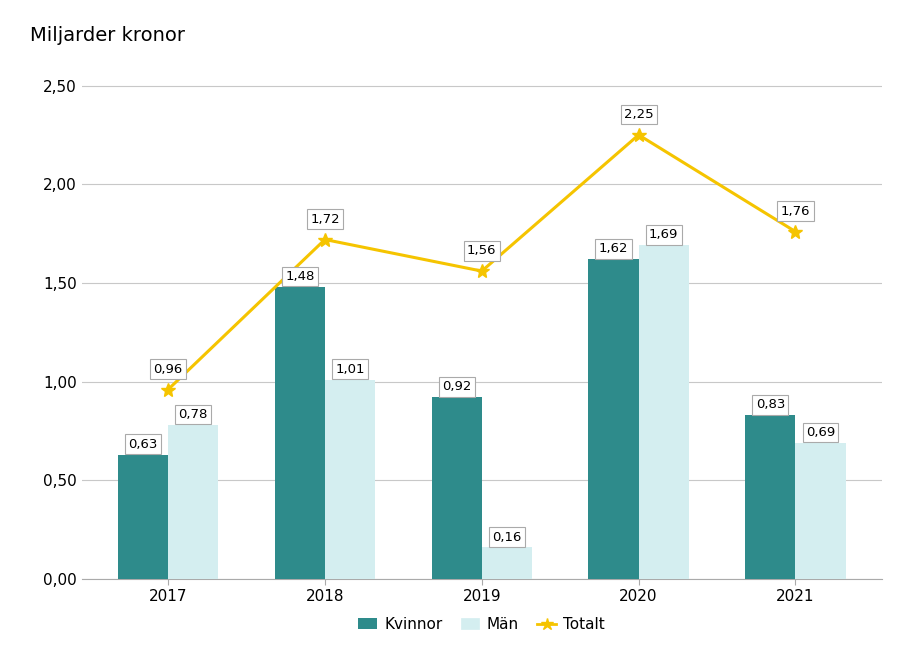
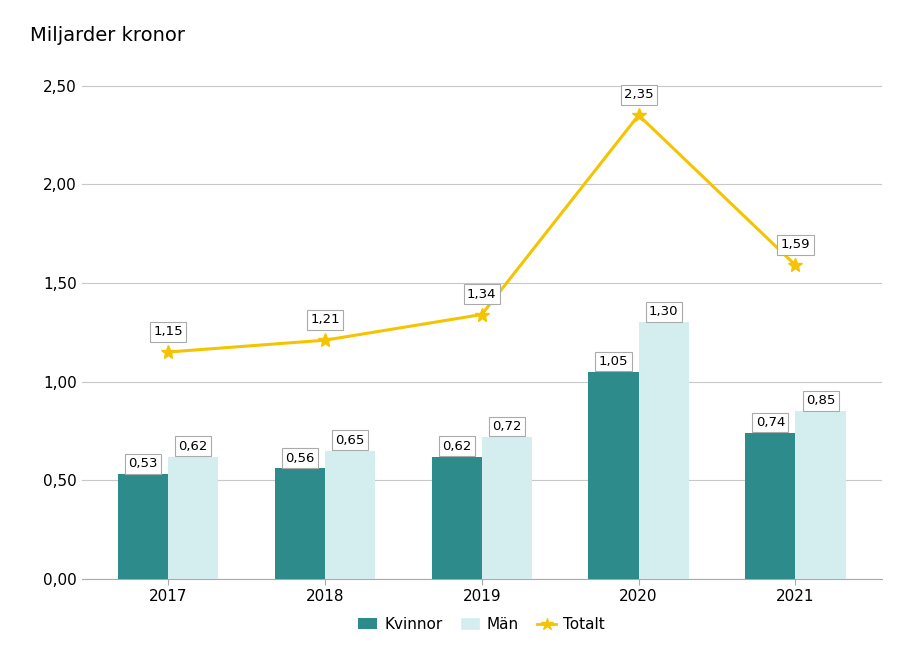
Kvinnor/2017: 0,63 -> 0,53
Totalt/2017: 0,96 -> 1,15
Män/2017: 0,78 -> 0,62
Kvinnor/2018: 1,48 -> 0,56
Totalt/2018: 1,72 -> 1,21
Män/2018: 1,01 -> 0,65
Kvinnor/2019: 0,92 -> 0,62
Totalt/2019: 1,56 -> 1,34
Män/2019: 0,16 -> 0,72
Kvinnor/2020: 1,62 -> 1,05
Totalt/2020: 2,25 -> 2,35
Män/2020: 1,69 -> 1,30
Kvinnor/2021: 0,83 -> 0,74
Totalt/2021: 1,76 -> 1,59
Män/2021: 0,69 -> 0,85
